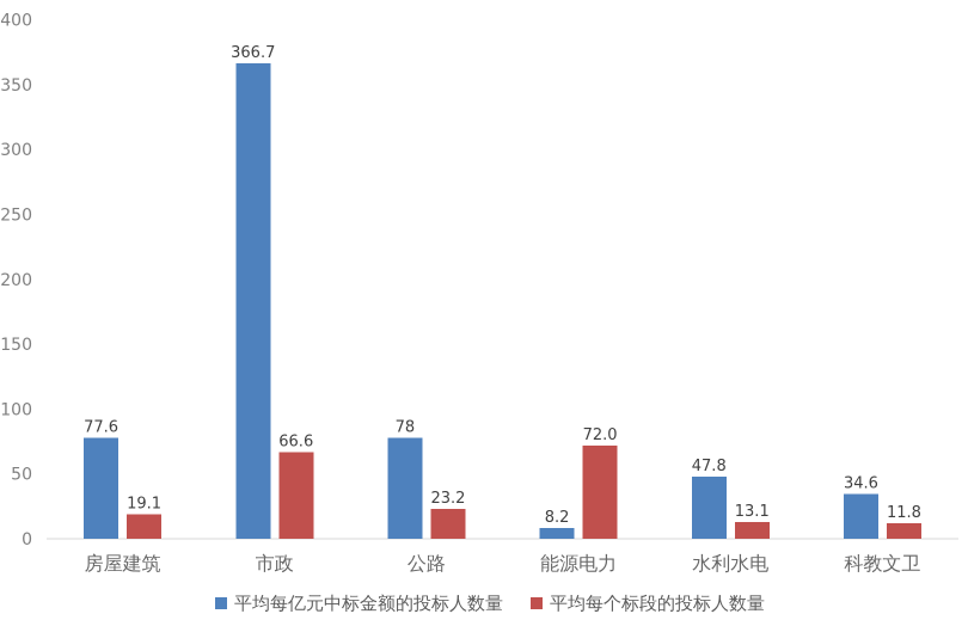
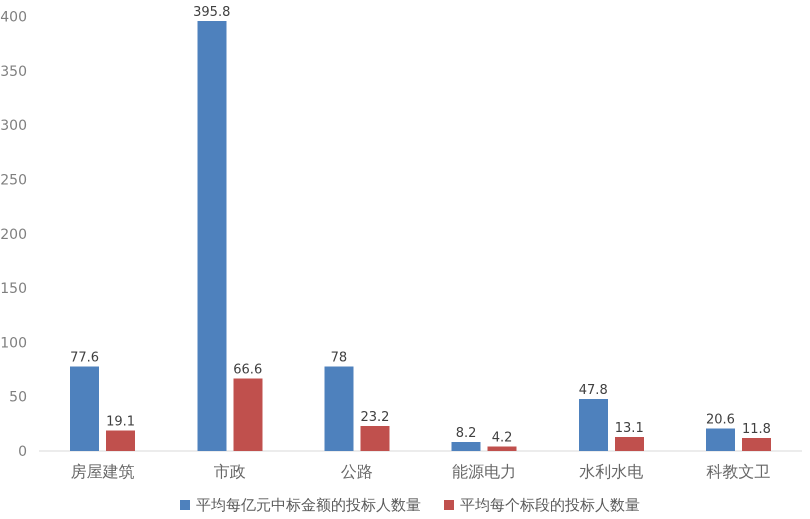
平均每亿元中标金额的投标人数量/市政: 366.7 -> 395.8
平均每个标段的投标人数量/能源电力: 72.0 -> 4.2
平均每亿元中标金额的投标人数量/科教文卫: 34.6 -> 20.6
